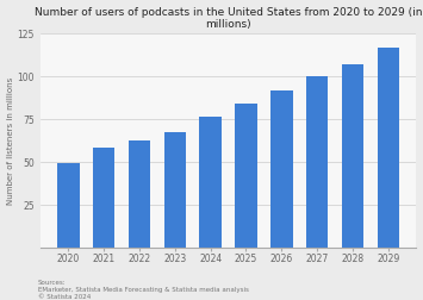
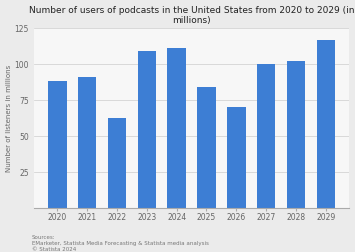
2020: 49 -> 88
2021: 58 -> 91
2023: 68 -> 109
2024: 76 -> 111
2026: 92 -> 70
2028: 107 -> 102
